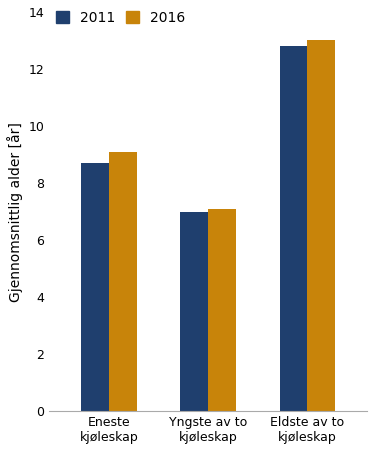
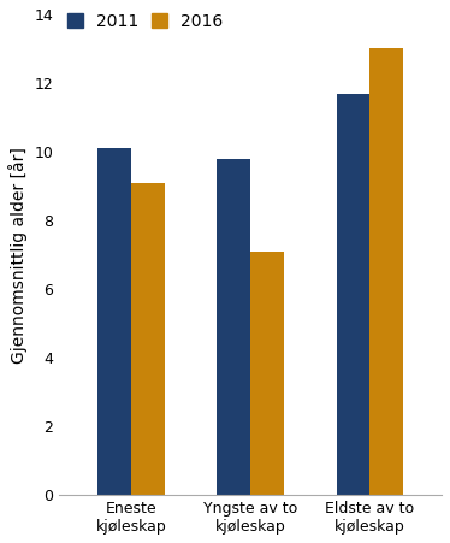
2011/Eneste kjøleskap: 8.7 -> 10.1
2011/Yngste av to kjøleskap: 7.0 -> 9.8
2011/Eldste av to kjøleskap: 12.8 -> 11.7
